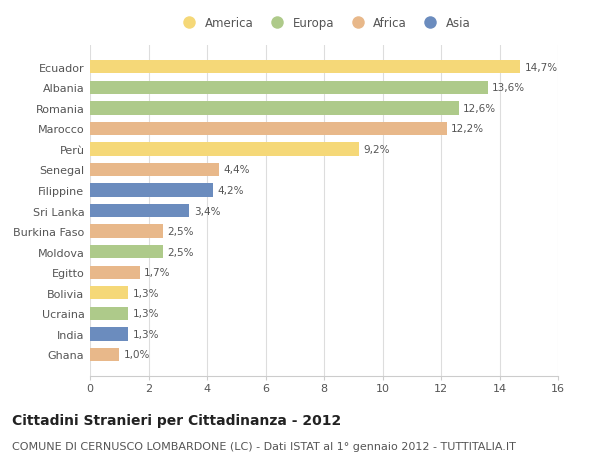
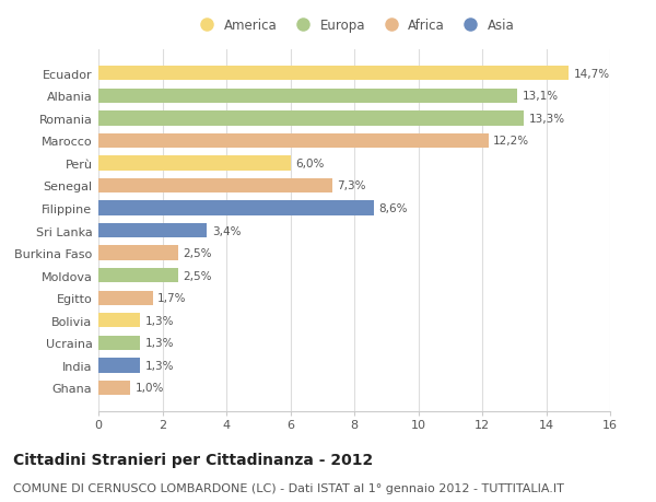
Albania: 13,6% -> 13,1%
Romania: 12,6% -> 13,3%
Perù: 9,2% -> 6,0%
Senegal: 4,4% -> 7,3%
Filippine: 4,2% -> 8,6%
